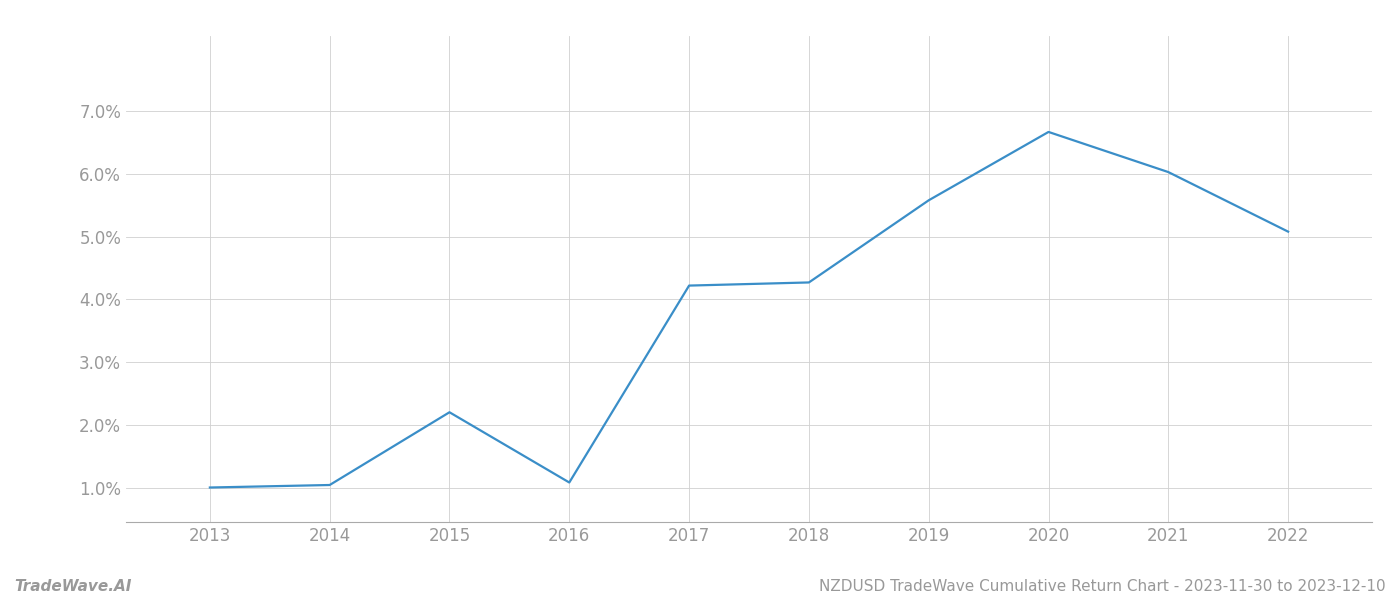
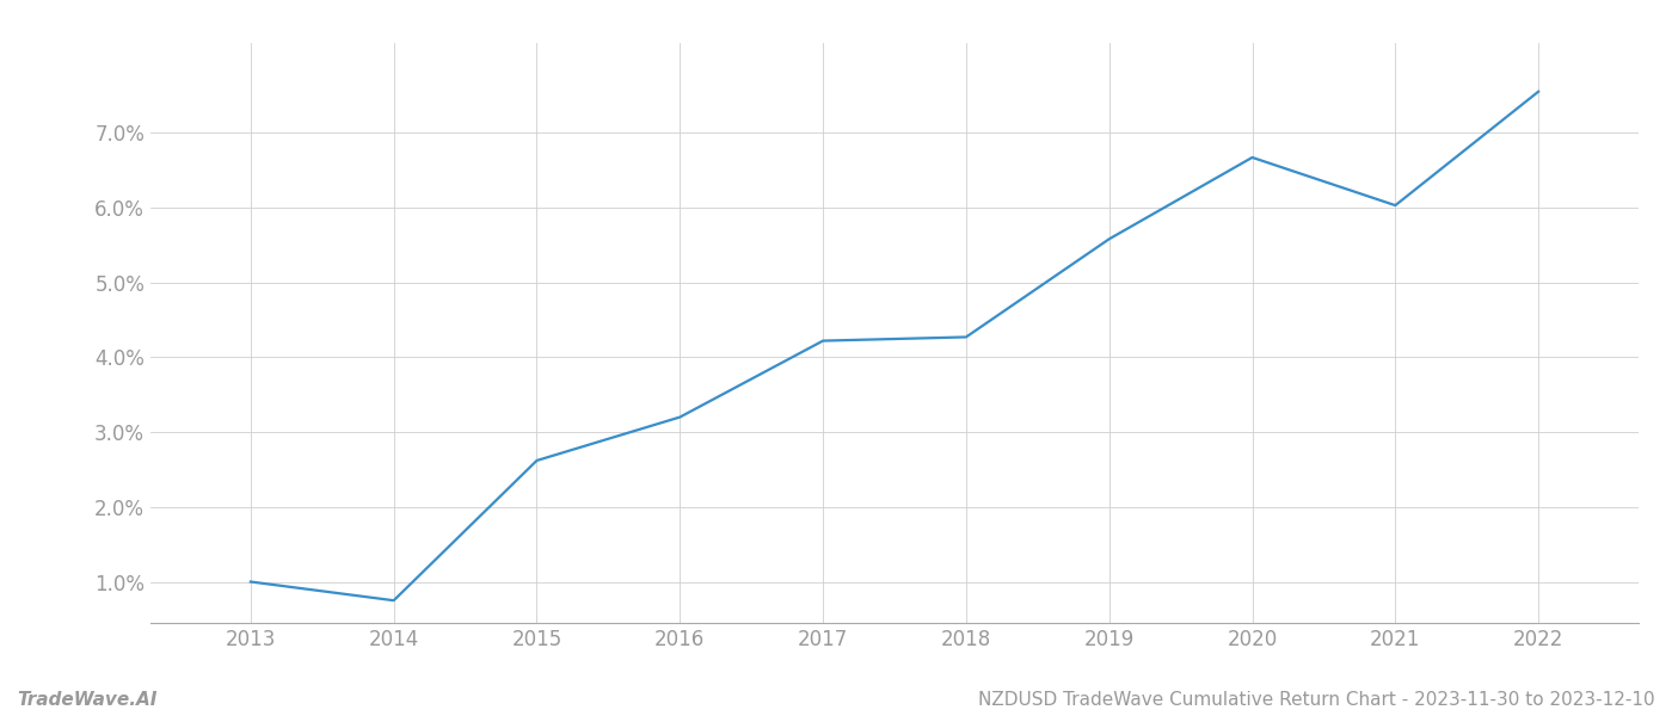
2014: 1.04% -> 0.75%
2015: 2.20% -> 2.62%
2016: 1.08% -> 3.20%
2022: 5.08% -> 7.55%
